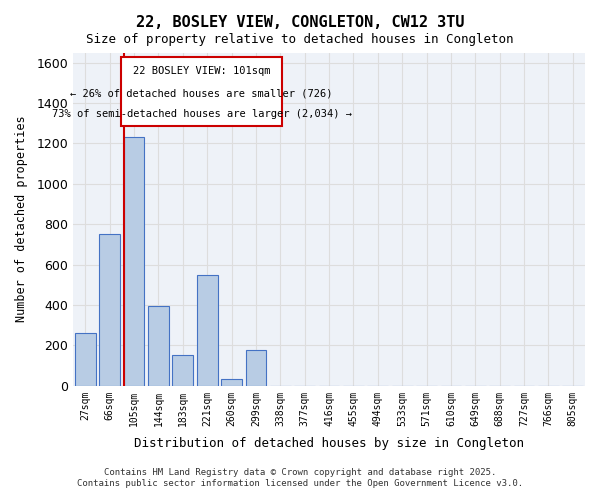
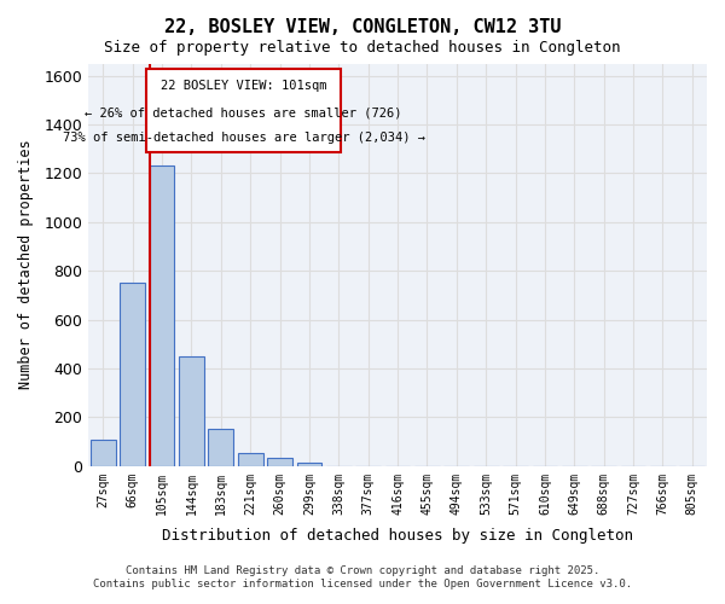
27sqm: 260 -> 110
144sqm: 395 -> 450
221sqm: 550 -> 55
299sqm: 175 -> 15
